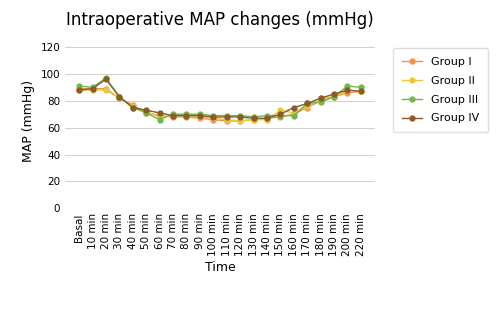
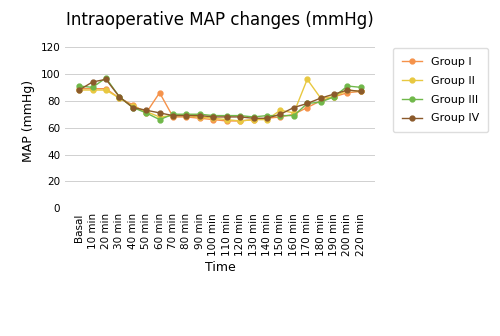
Group IV/10 min: 89 -> 94
Group I/60 min: 69 -> 86
Group II/170 min: 76 -> 96
